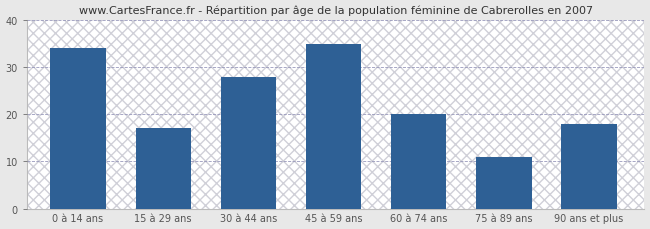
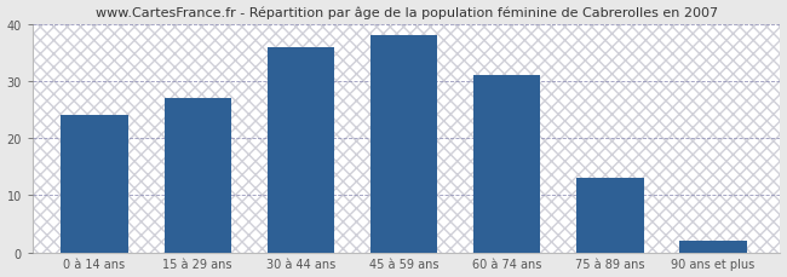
0 à 14 ans: 34 -> 24
15 à 29 ans: 17 -> 27
30 à 44 ans: 28 -> 36
45 à 59 ans: 35 -> 38
60 à 74 ans: 20 -> 31
75 à 89 ans: 11 -> 13
90 ans et plus: 18 -> 2
